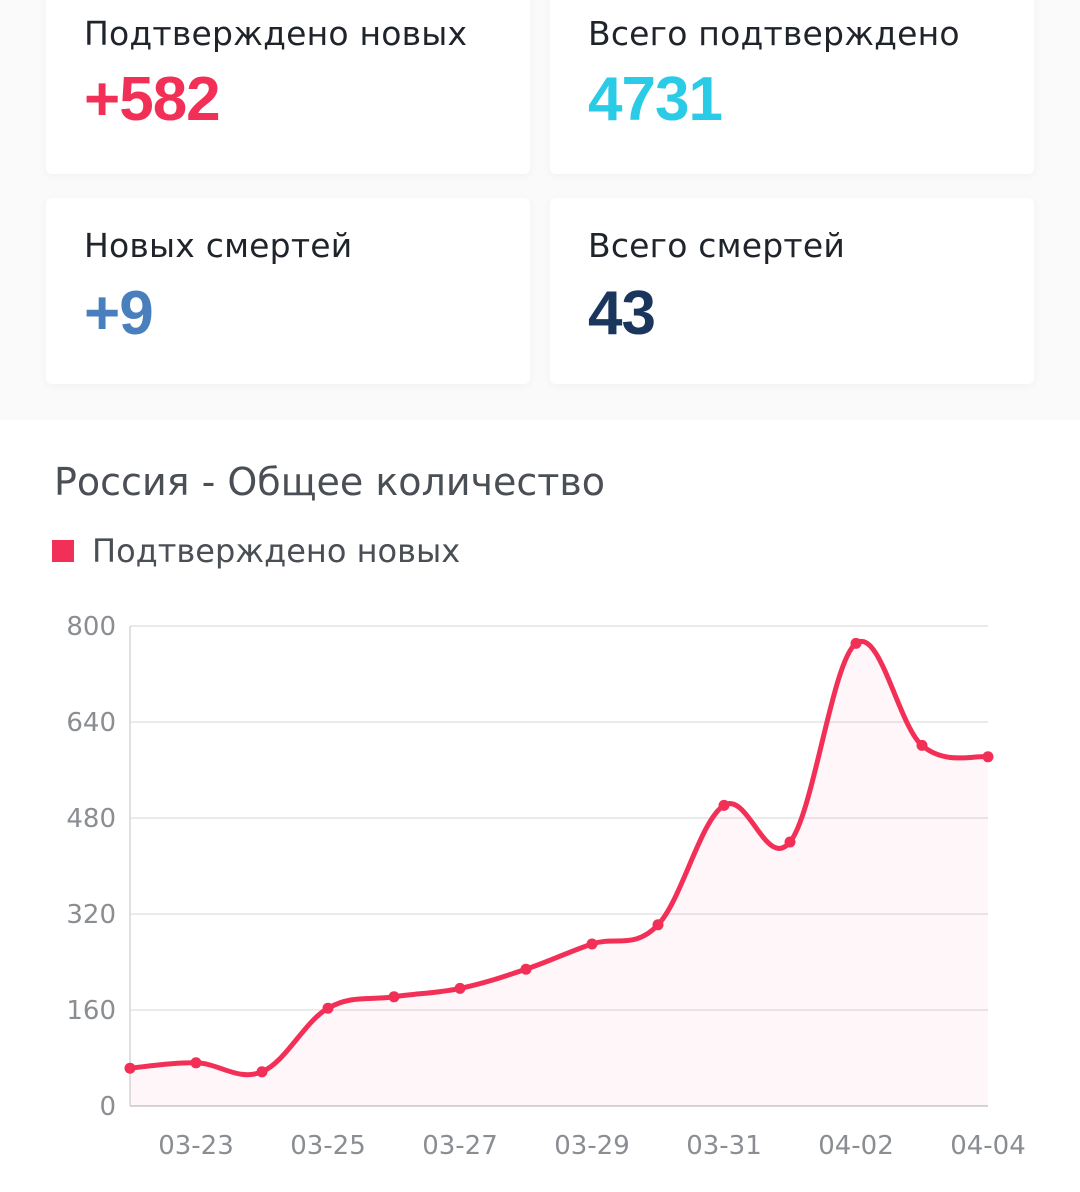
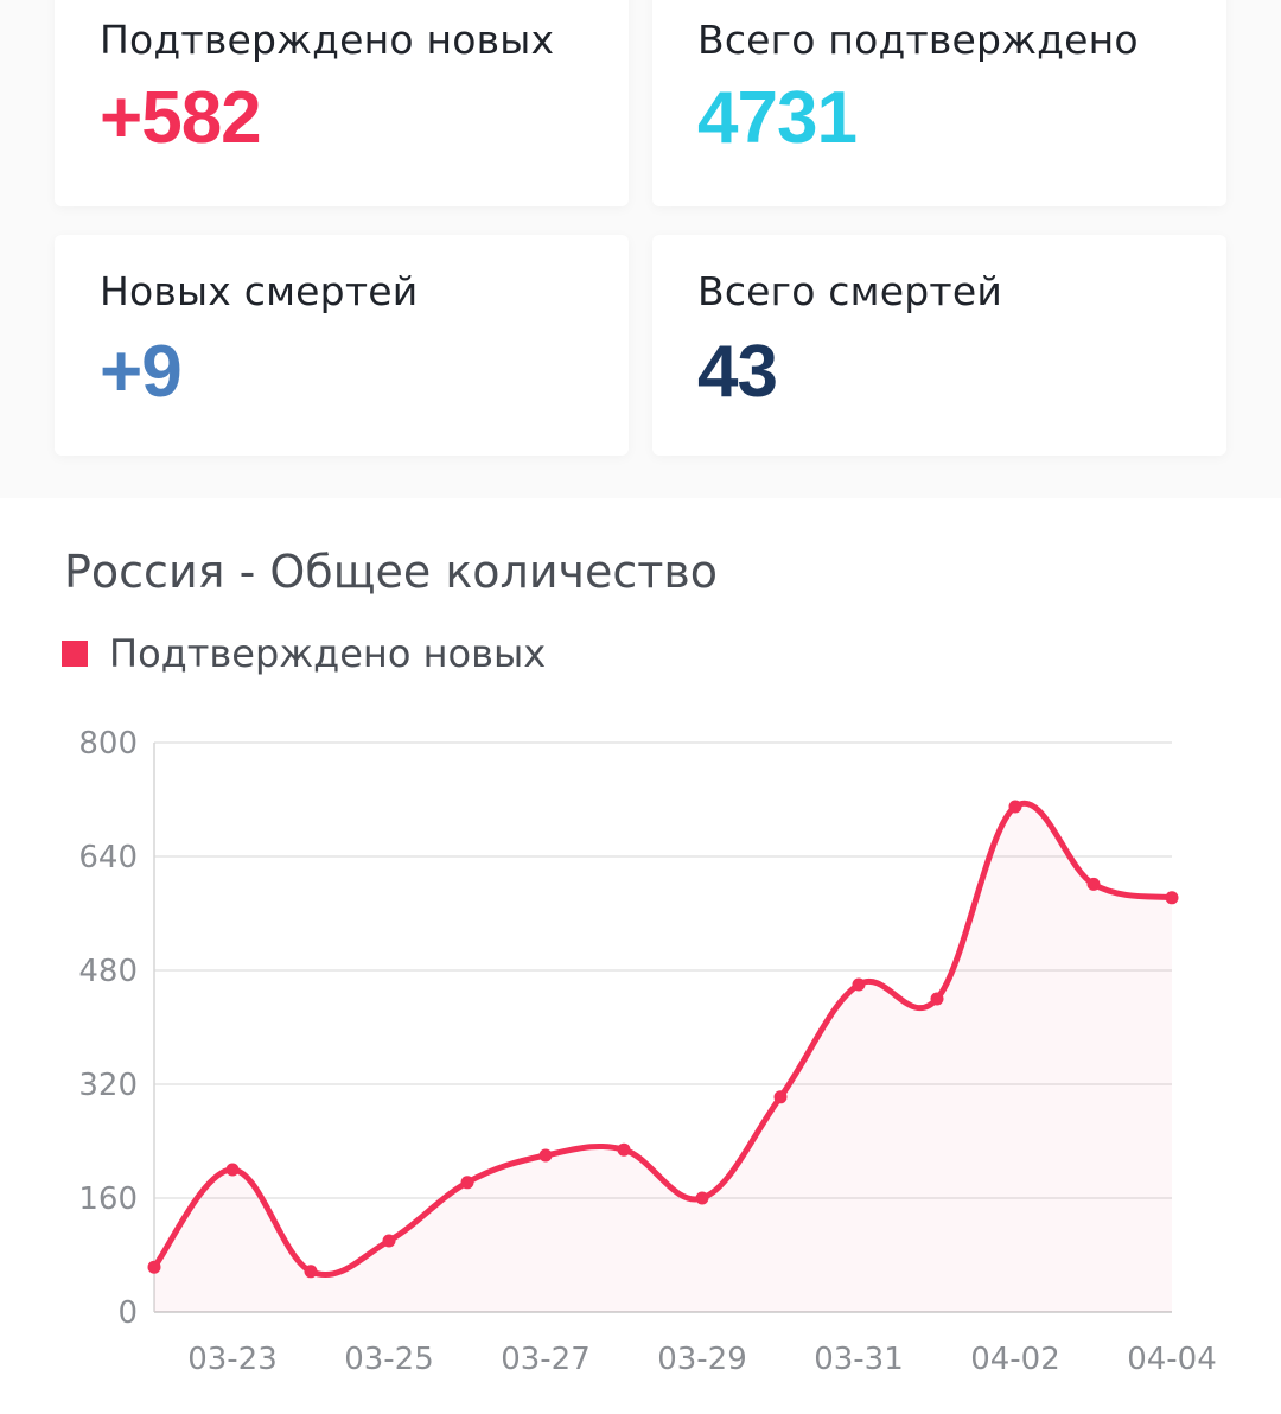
03-23: 70 -> 200
03-25: 160 -> 100
03-27: 200 -> 220
03-29: 270 -> 160
03-31: 500 -> 460
04-02: 770 -> 710
